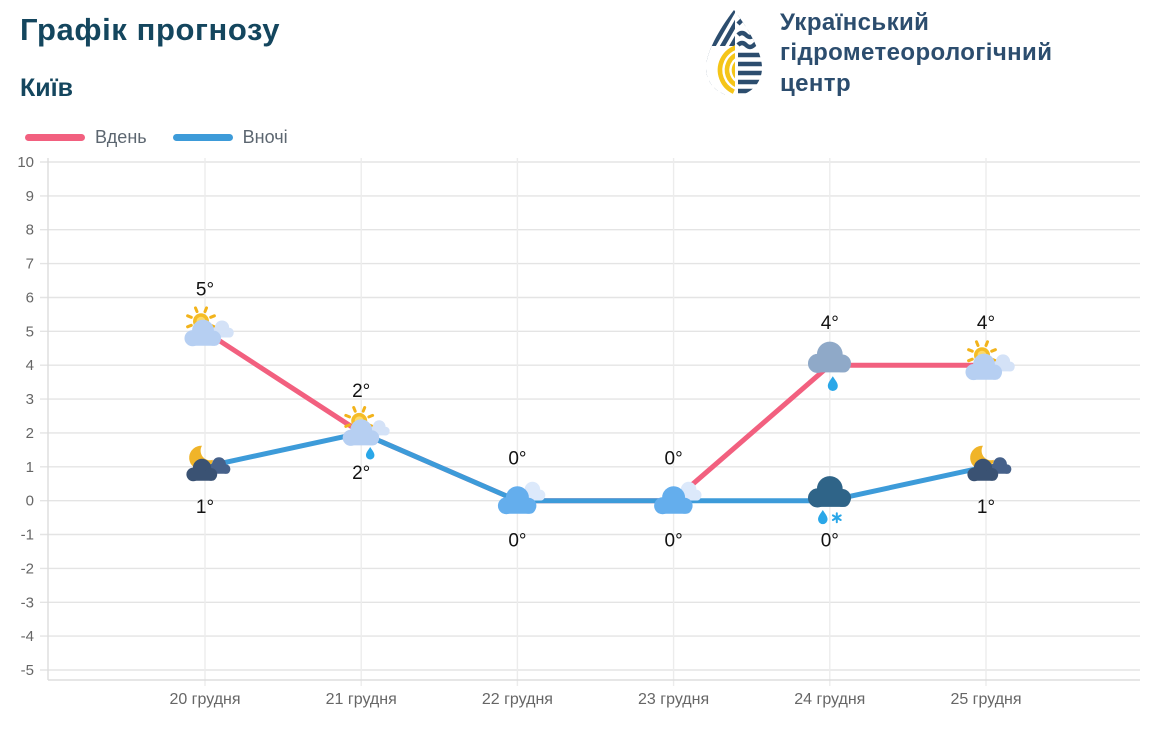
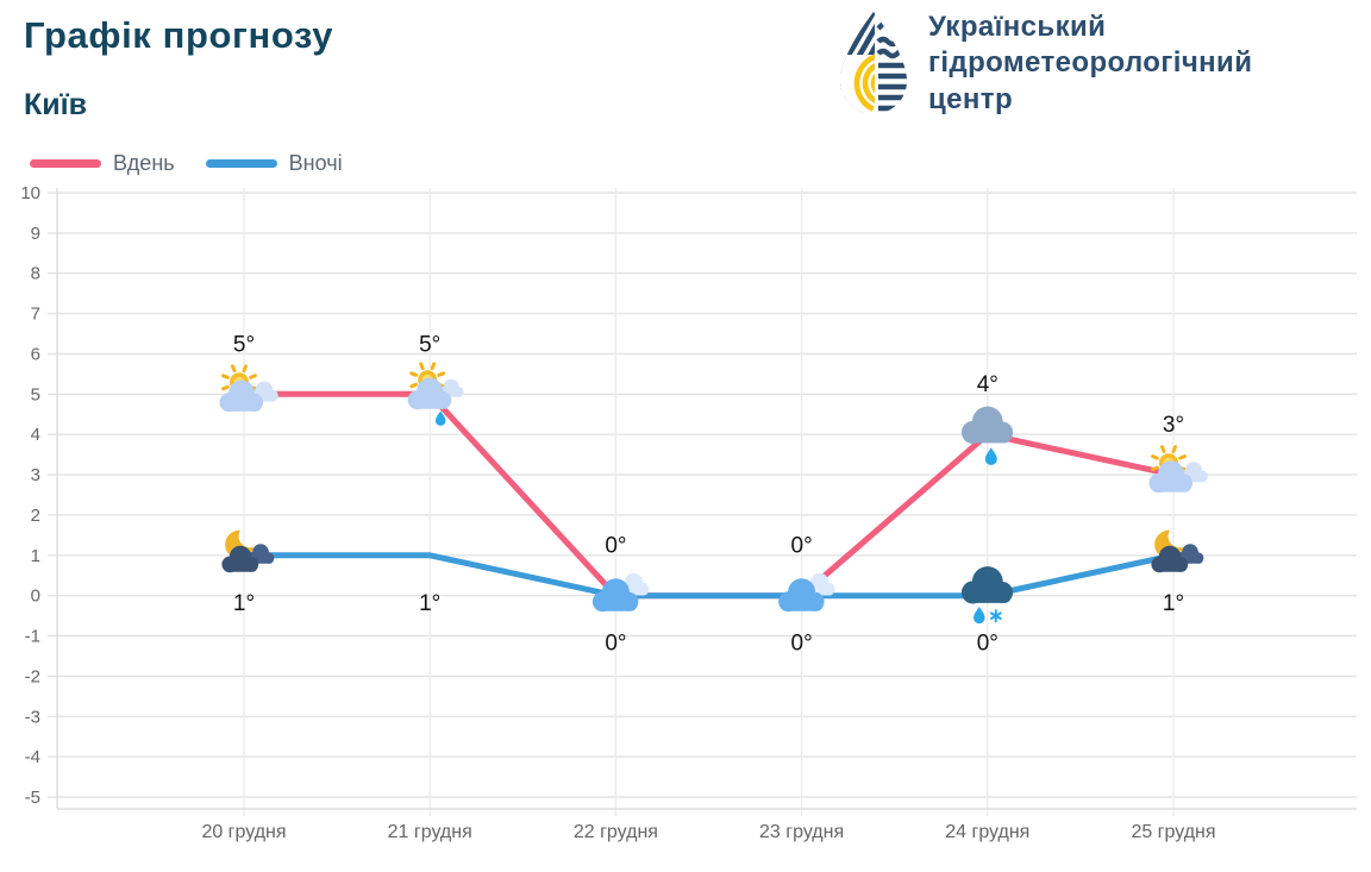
Вдень/21 грудня: 2° -> 5°
Вночі/21 грудня: 2° -> 1°
Вдень/25 грудня: 4° -> 3°
